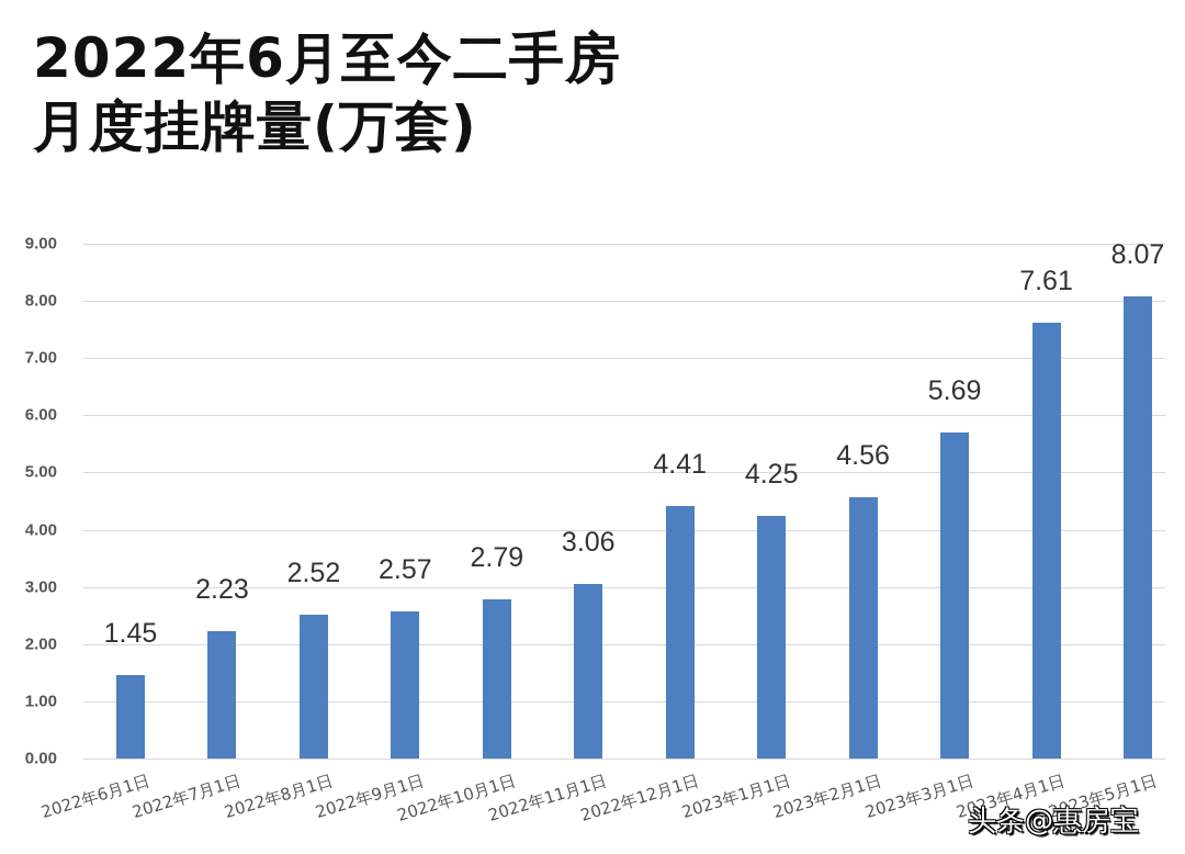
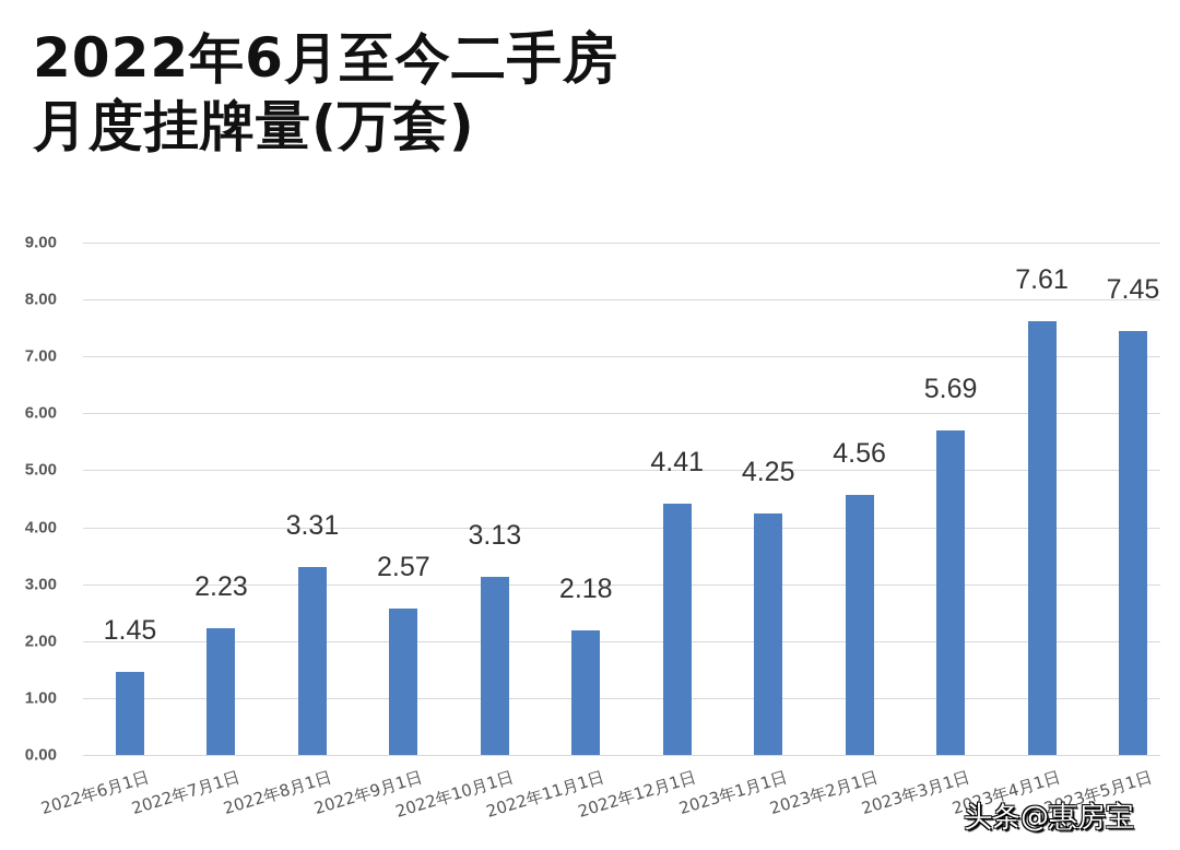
2022年8月1日: 2.52 -> 3.31
2022年10月1日: 2.79 -> 3.13
2022年11月1日: 3.06 -> 2.18
2023年5月1日: 8.07 -> 7.45
